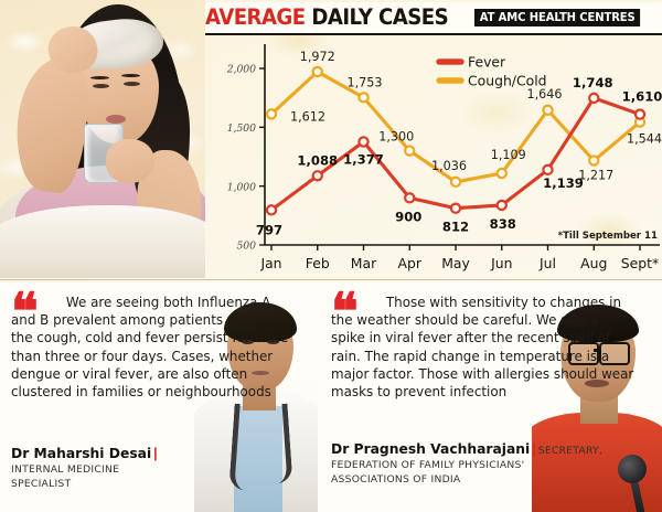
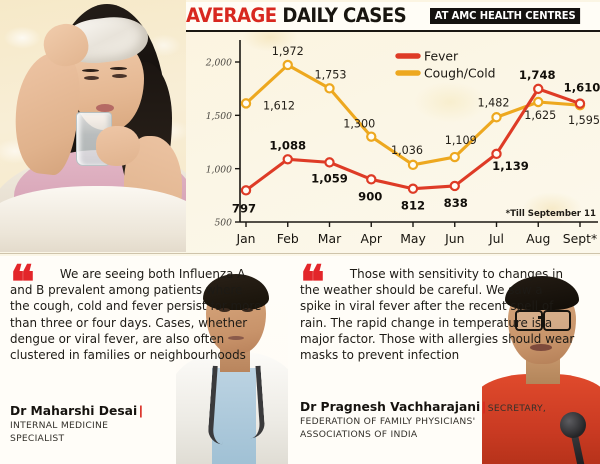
Fever/Mar: 1,377 -> 1,059
Cough/Cold/Jul: 1,646 -> 1,482
Cough/Cold/Aug: 1,217 -> 1,625
Cough/Cold/Sept*: 1,544 -> 1,595
